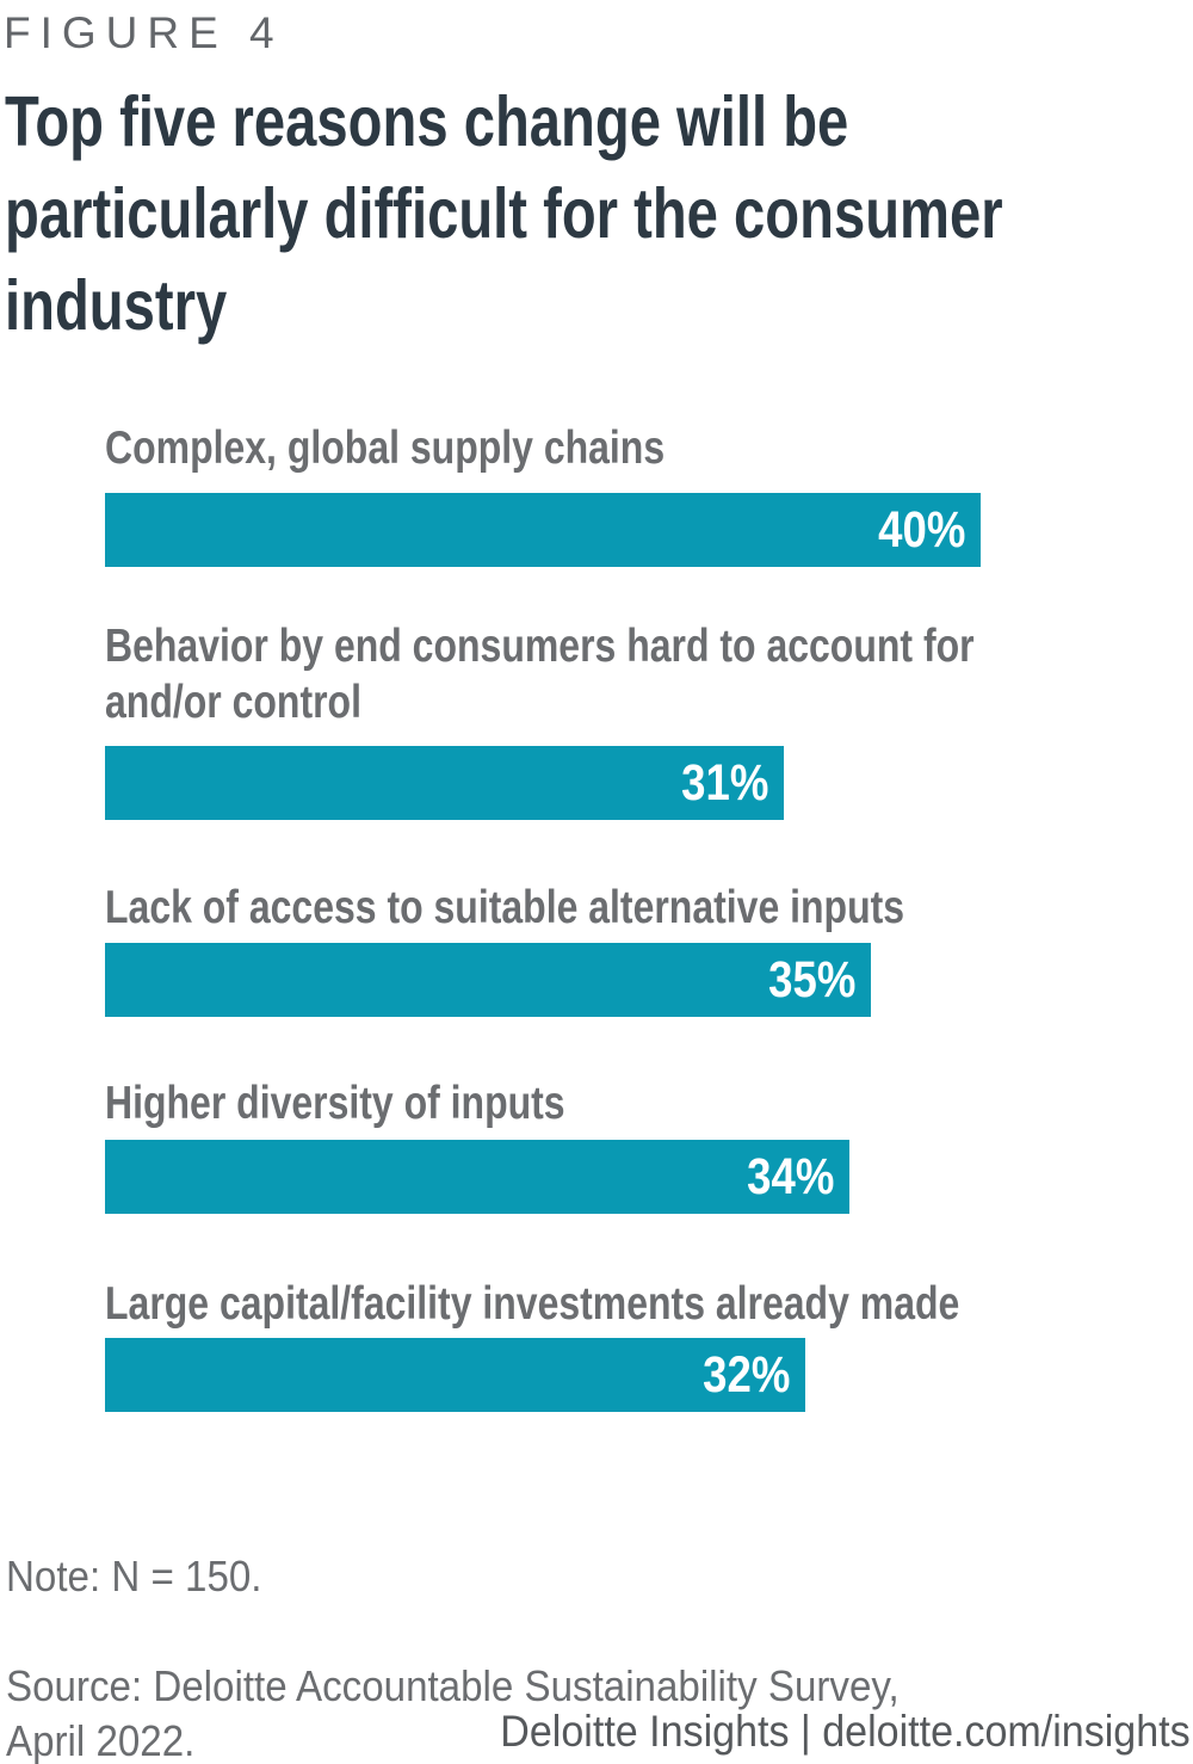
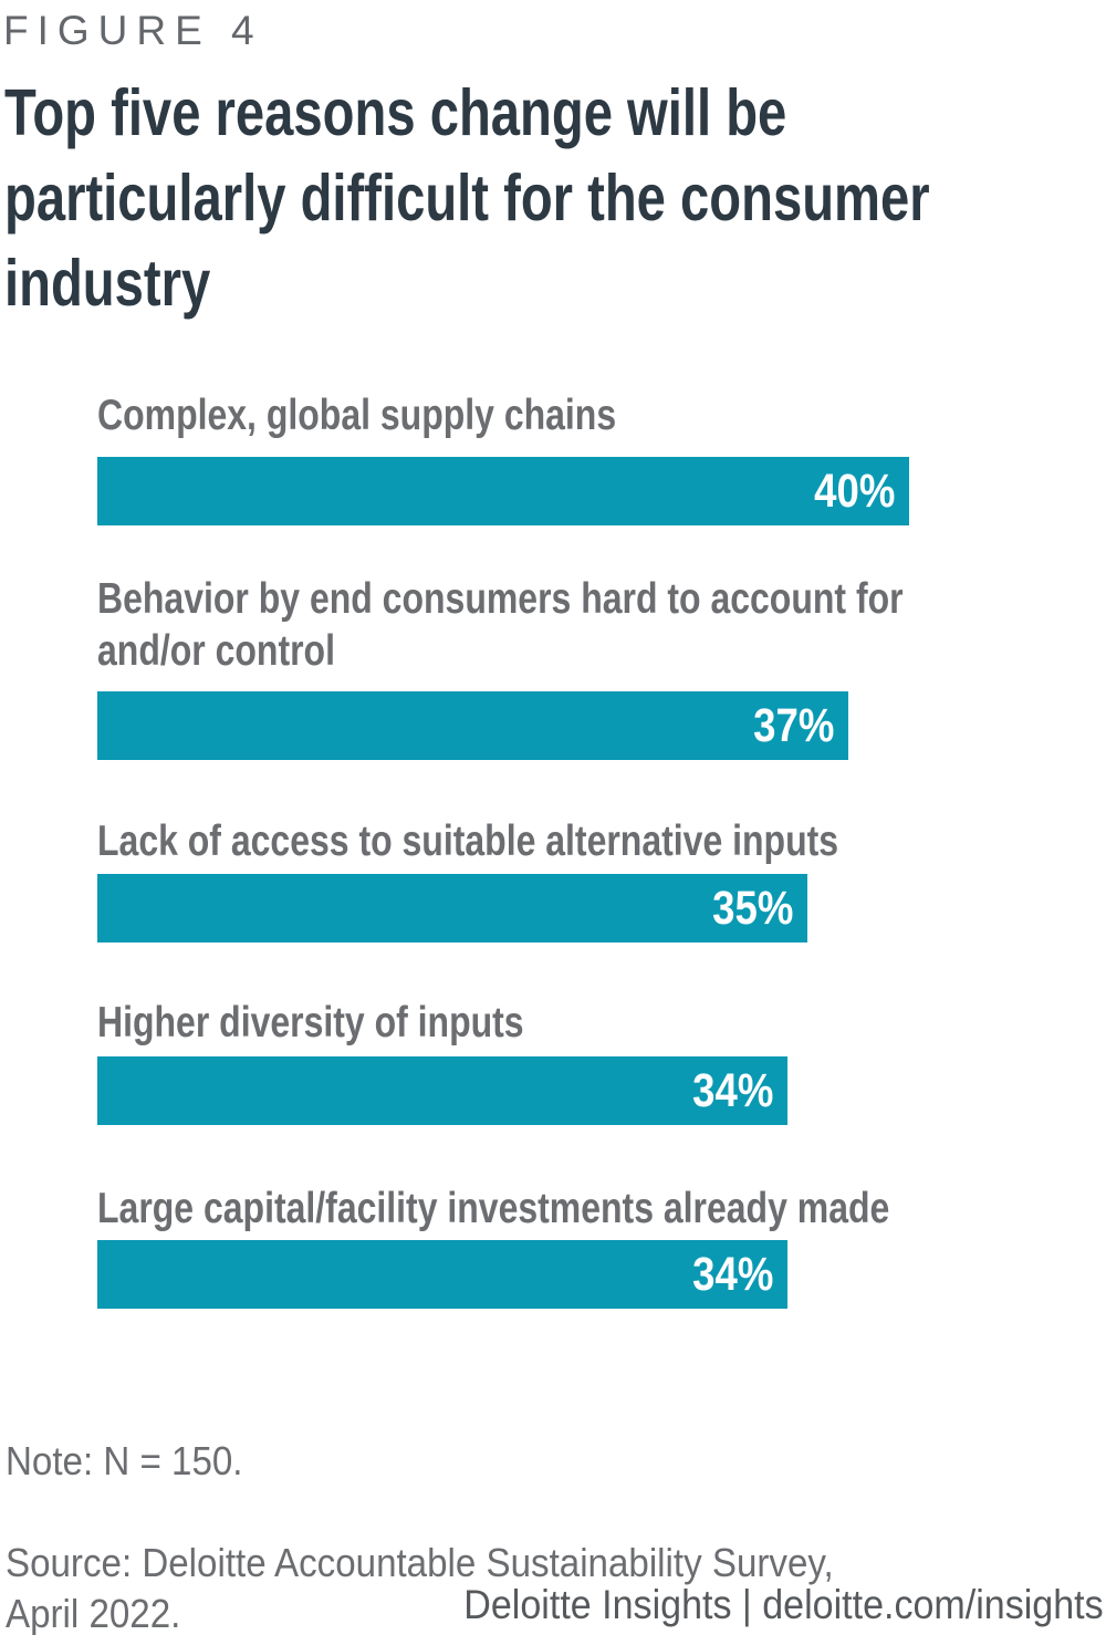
Behavior by end consumers hard to account for and/or control: 31% -> 37%
Large capital/facility investments already made: 32% -> 34%
